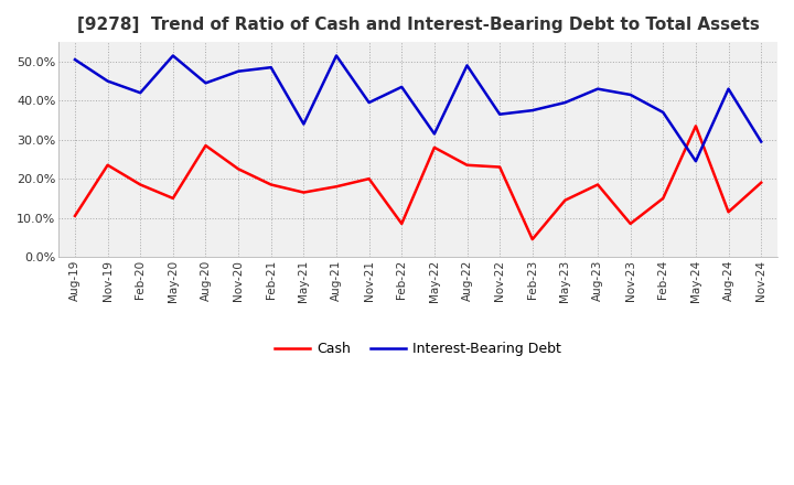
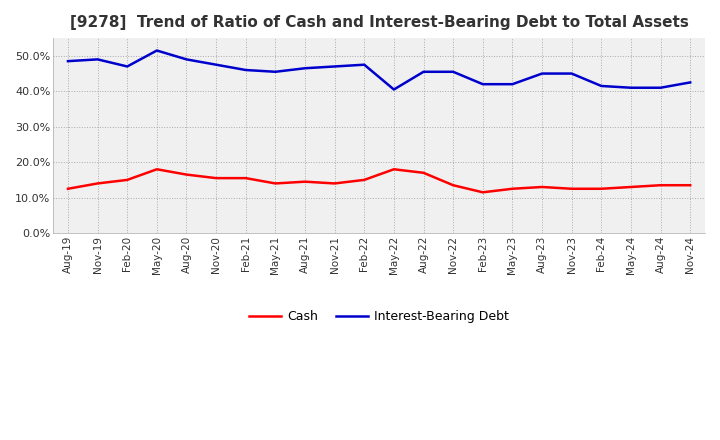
Cash/Aug-19: 10.5% -> 12.5%
Interest-Bearing Debt/Aug-19: 50.5% -> 48.5%
Cash/Nov-19: 23.5% -> 14.0%
Interest-Bearing Debt/Nov-19: 45.0% -> 49.0%
Cash/Feb-20: 18.5% -> 15.0%
Interest-Bearing Debt/Feb-20: 42.0% -> 47.0%
Cash/May-20: 15.0% -> 18.0%
Cash/Aug-20: 28.5% -> 16.5%
Interest-Bearing Debt/Aug-20: 44.5% -> 49.0%
Cash/Nov-20: 22.5% -> 15.5%
Cash/Feb-21: 18.5% -> 15.5%
Interest-Bearing Debt/Feb-21: 48.5% -> 46.0%
Cash/May-21: 16.5% -> 14.0%
Interest-Bearing Debt/May-21: 34.0% -> 45.5%
Cash/Aug-21: 18.0% -> 14.5%
Interest-Bearing Debt/Aug-21: 51.5% -> 46.5%
Cash/Nov-21: 20.0% -> 14.0%
Interest-Bearing Debt/Nov-21: 39.5% -> 47.0%
Cash/Feb-22: 8.5% -> 15.0%
Interest-Bearing Debt/Feb-22: 43.5% -> 47.5%
Cash/May-22: 28.0% -> 18.0%
Interest-Bearing Debt/May-22: 31.5% -> 40.5%
Cash/Aug-22: 23.5% -> 17.0%
Interest-Bearing Debt/Aug-22: 49.0% -> 45.5%
Cash/Nov-22: 23.0% -> 13.5%
Interest-Bearing Debt/Nov-22: 36.5% -> 45.5%
Cash/Feb-23: 4.5% -> 11.5%
Interest-Bearing Debt/Feb-23: 37.5% -> 42.0%
Cash/May-23: 14.5% -> 12.5%
Interest-Bearing Debt/May-23: 39.5% -> 42.0%
Cash/Aug-23: 18.5% -> 13.0%
Interest-Bearing Debt/Aug-23: 43.0% -> 45.0%
Cash/Nov-23: 8.5% -> 12.5%
Interest-Bearing Debt/Nov-23: 41.5% -> 45.0%
Cash/Feb-24: 15.0% -> 12.5%
Interest-Bearing Debt/Feb-24: 37.0% -> 41.5%
Cash/May-24: 33.5% -> 13.0%
Interest-Bearing Debt/May-24: 24.5% -> 41.0%
Cash/Aug-24: 11.5% -> 13.5%
Interest-Bearing Debt/Aug-24: 43.0% -> 41.0%
Cash/Nov-24: 19.0% -> 13.5%
Interest-Bearing Debt/Nov-24: 29.5% -> 42.5%
